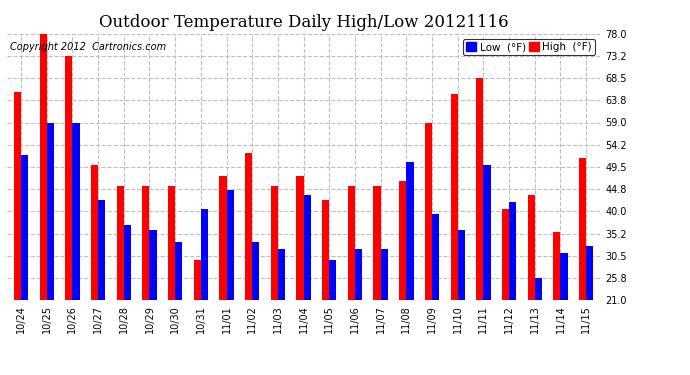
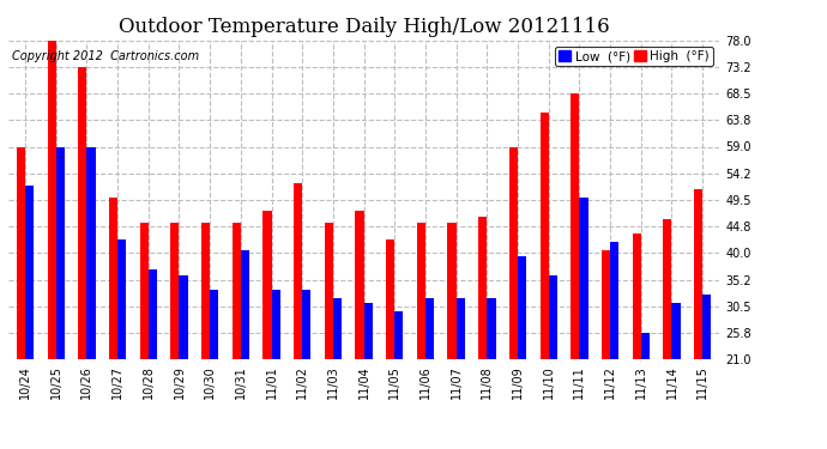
High (°F)/10/24: 65.5 -> 59.0
High (°F)/10/31: 29.5 -> 45.5
Low (°F)/11/01: 44.5 -> 33.5
Low (°F)/11/04: 43.5 -> 31.0
Low (°F)/11/08: 50.5 -> 32.0
High (°F)/11/14: 35.5 -> 46.0
